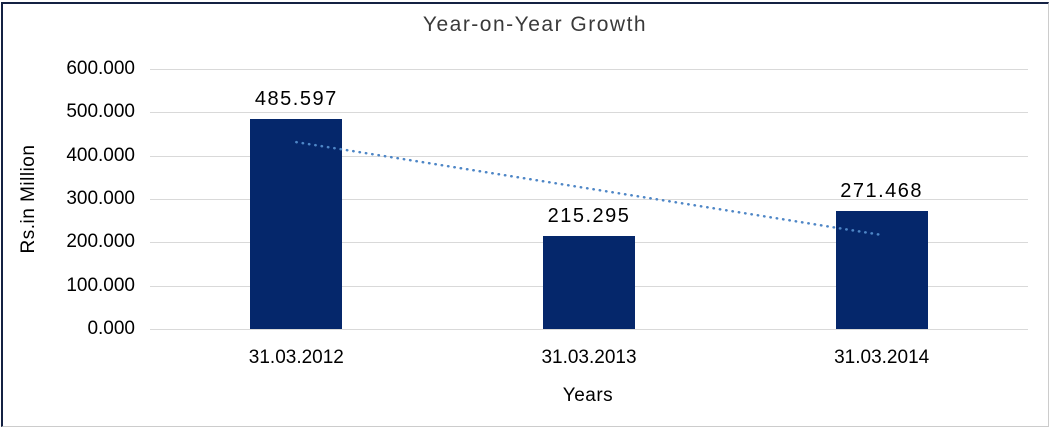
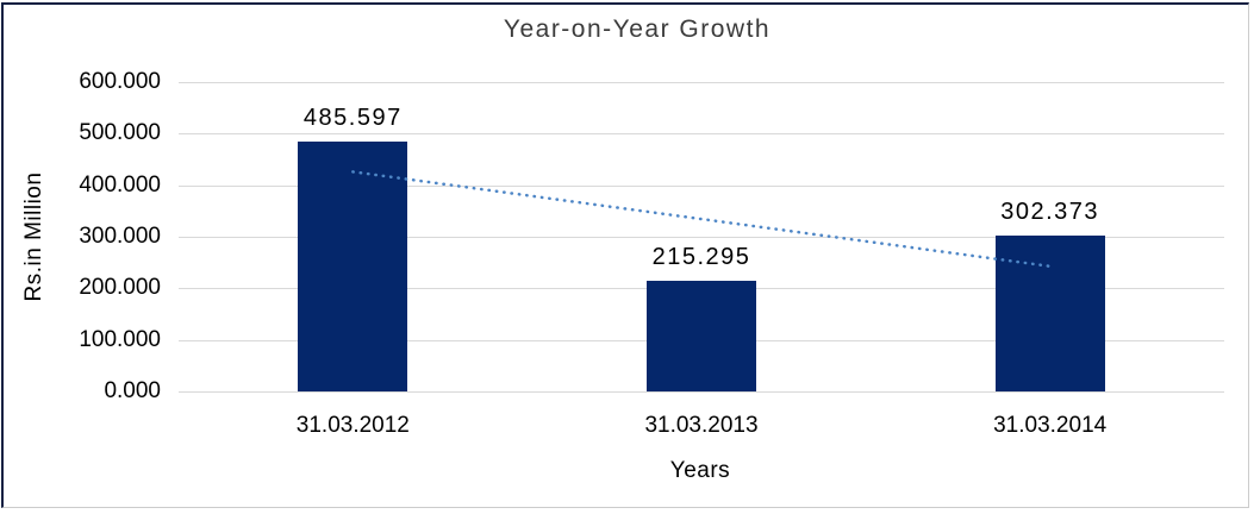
31.03.2014: 271.468 -> 302.373
